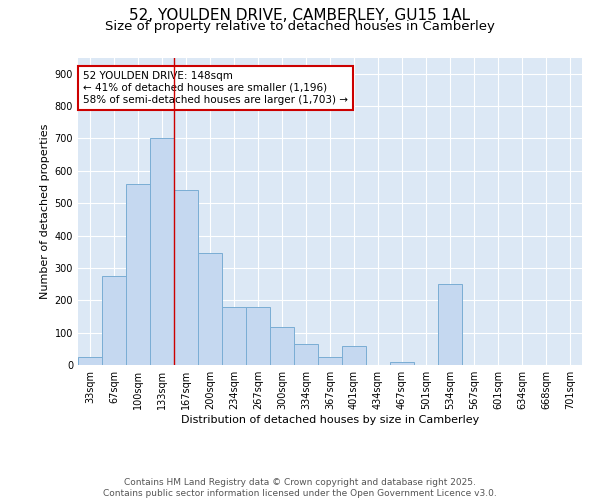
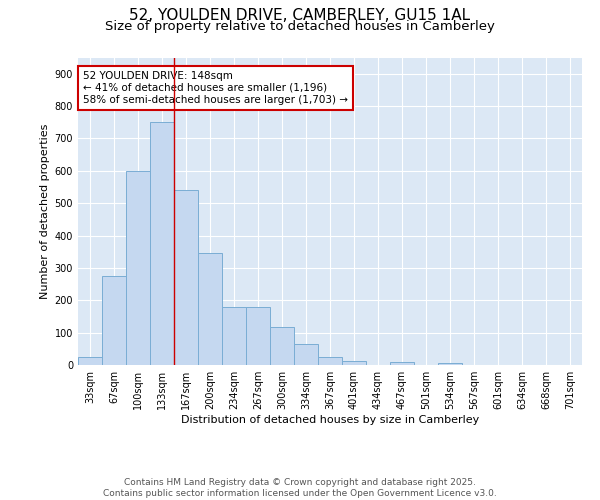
100sqm: 560 -> 600
133sqm: 700 -> 750
401sqm: 60 -> 12
534sqm: 250 -> 5
